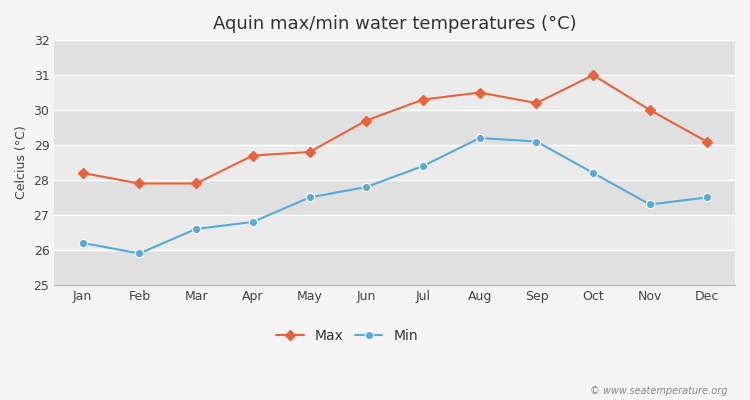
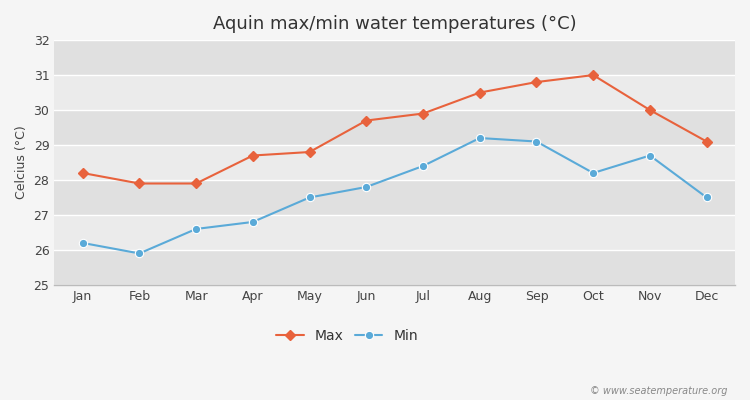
Max/Jul: 30.3 -> 29.9
Max/Sep: 30.2 -> 30.8
Min/Nov: 27.3 -> 28.7
